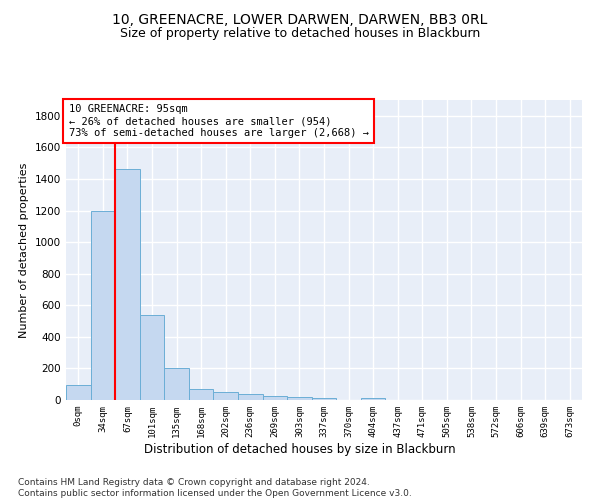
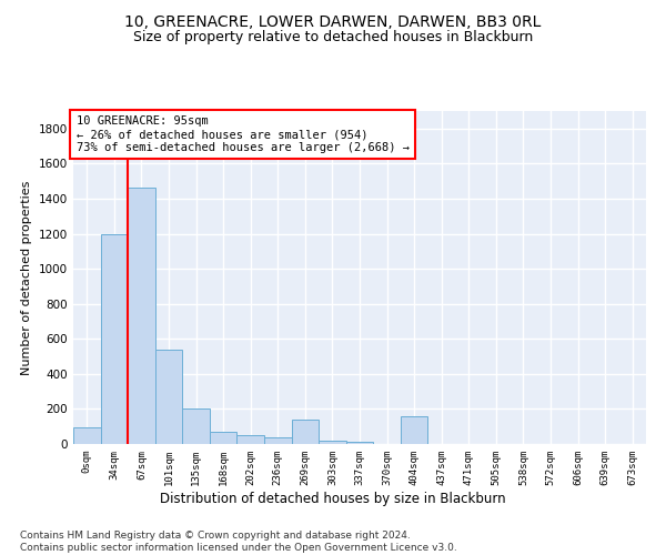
269sqm: 30 -> 140
404sqm: 20 -> 160
